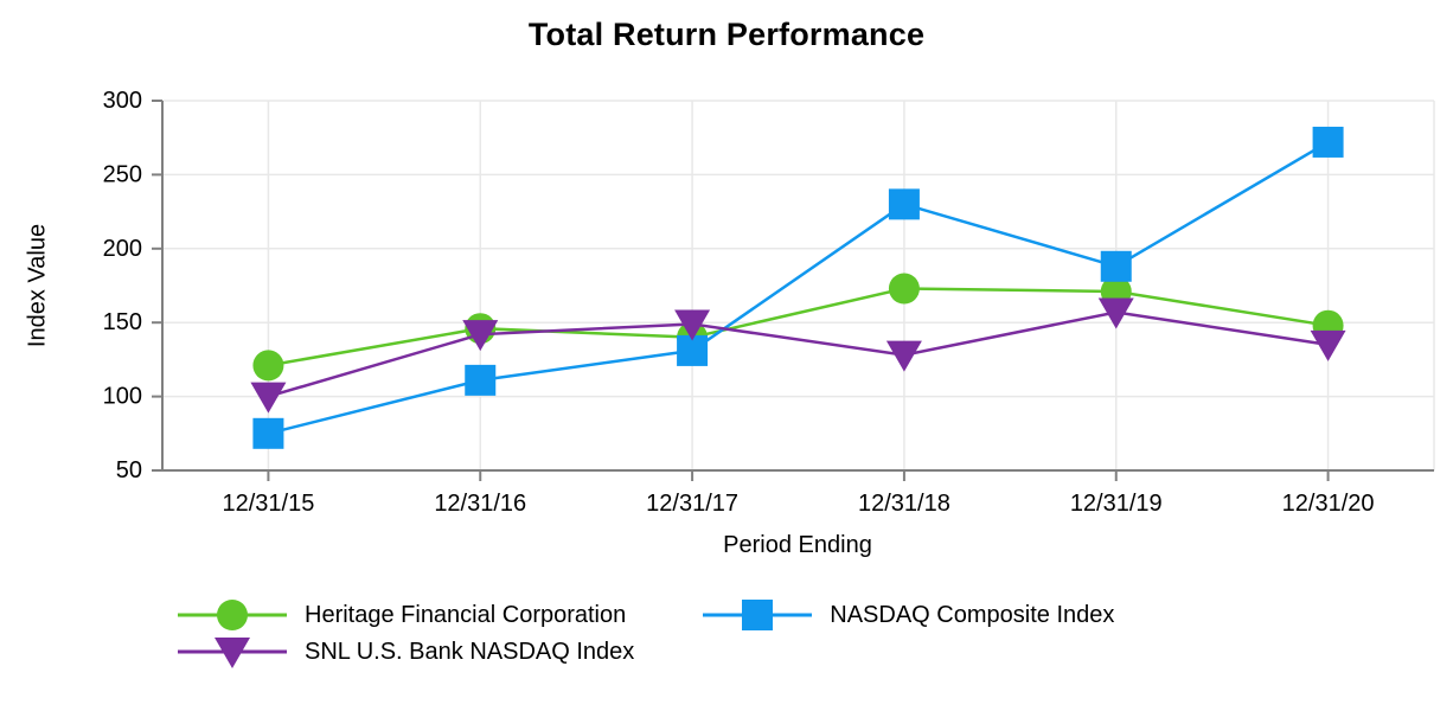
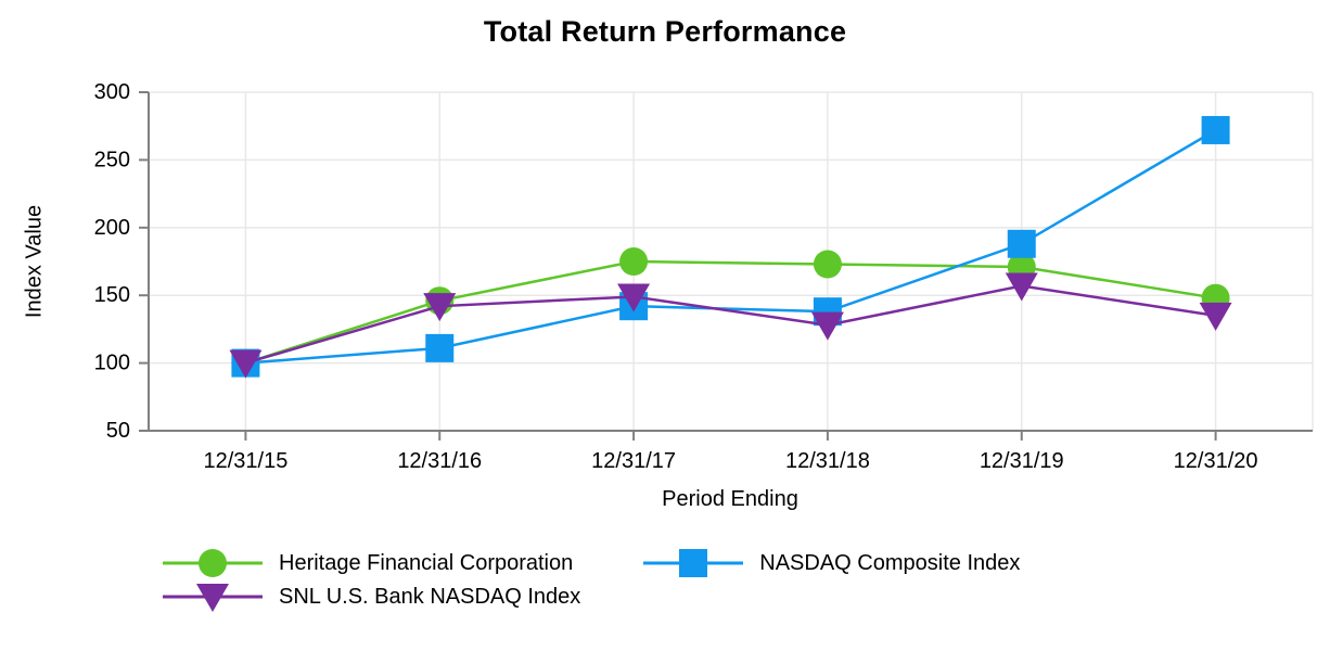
Heritage Financial Corporation/12/31/15: 121 -> 100
NASDAQ Composite Index/12/31/15: 75 -> 100
Heritage Financial Corporation/12/31/17: 140 -> 175
NASDAQ Composite Index/12/31/17: 131 -> 142
NASDAQ Composite Index/12/31/18: 230 -> 138
